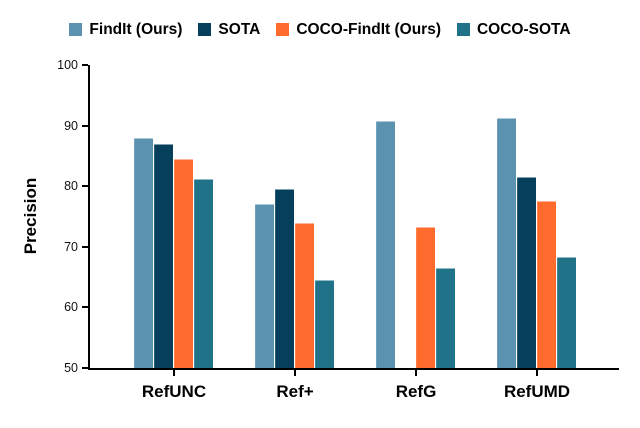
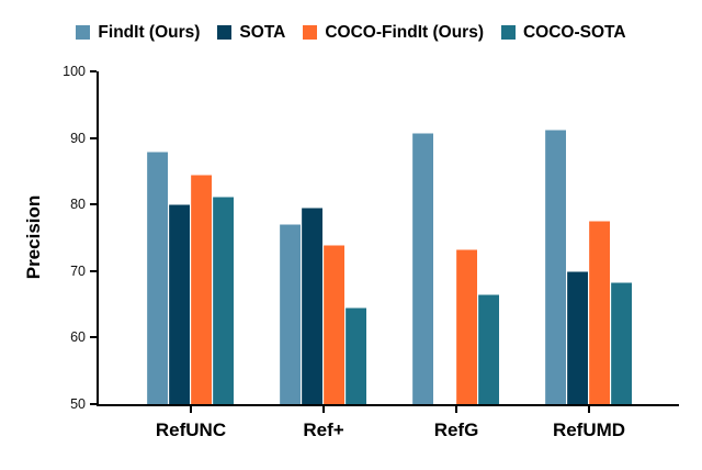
SOTA/RefUNC: 87 -> 80
SOTA/RefUMD: 82 -> 70
